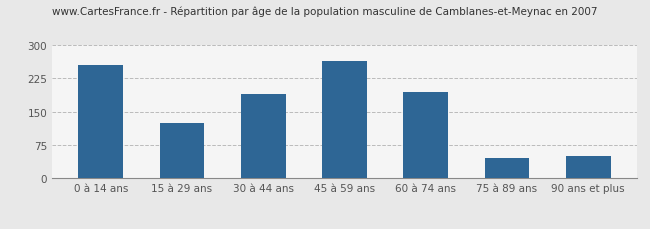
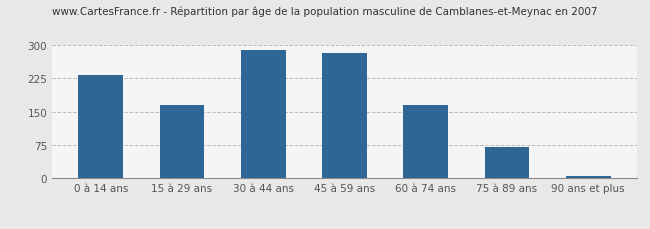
0 à 14 ans: 255 -> 232
15 à 29 ans: 125 -> 165
30 à 44 ans: 190 -> 288
45 à 59 ans: 265 -> 282
60 à 74 ans: 195 -> 165
75 à 89 ans: 45 -> 70
90 ans et plus: 50 -> 5
